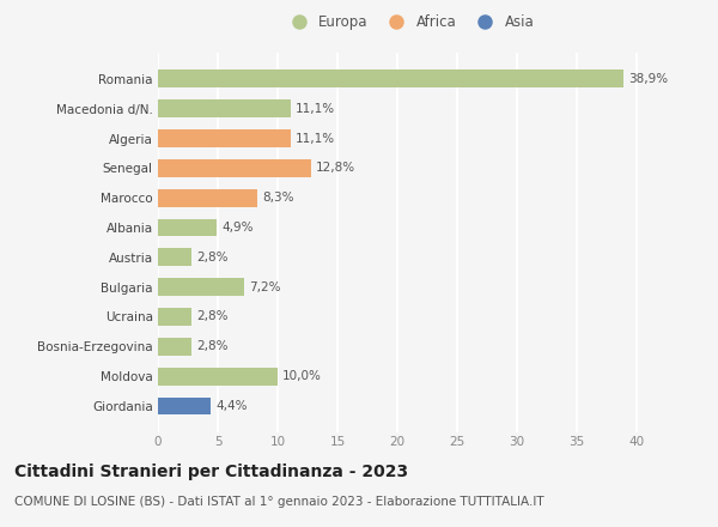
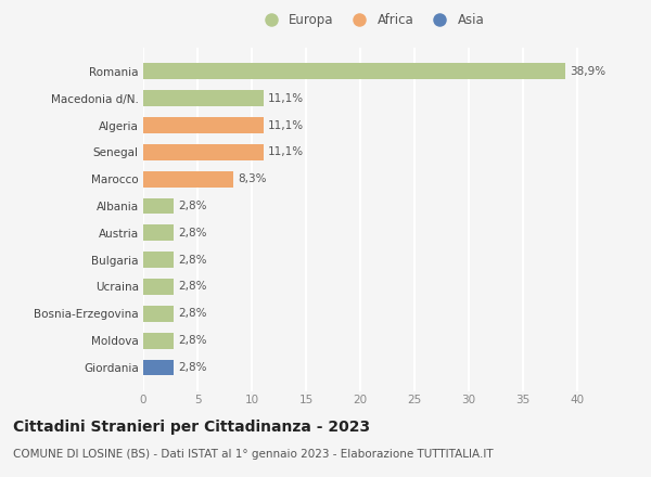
Senegal: 12,8% -> 11,1%
Albania: 4,9% -> 2,8%
Bulgaria: 7,2% -> 2,8%
Moldova: 10,0% -> 2,8%
Giordania: 4,4% -> 2,8%
